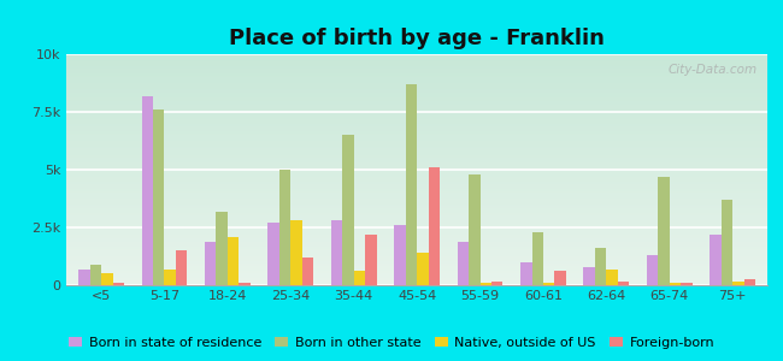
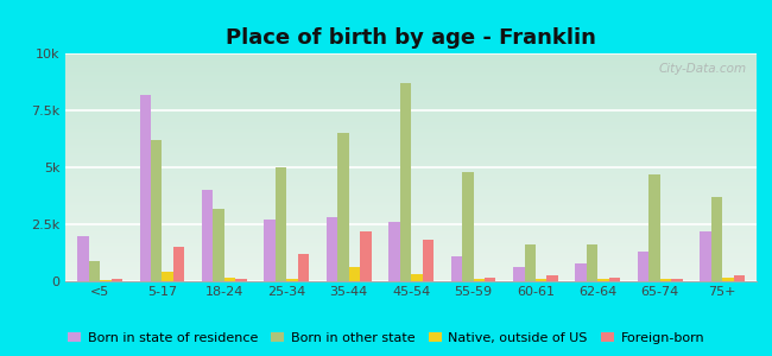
Born in state of residence/<5: 0.7k -> 2.0k
Native, outside of US/<5: 0.5k -> 0.0k
Born in other state/5-17: 7.6k -> 6.2k
Native, outside of US/5-17: 0.7k -> 0.4k
Born in state of residence/18-24: 1.9k -> 4.0k
Native, outside of US/18-24: 2.1k -> 0.2k
Native, outside of US/25-34: 2.8k -> 0.1k
Native, outside of US/45-54: 1.4k -> 0.3k
Foreign-born/45-54: 5.1k -> 1.8k
Born in state of residence/55-59: 1.9k -> 1.1k
Born in state of residence/60-61: 1.0k -> 0.6k
Born in other state/60-61: 2.3k -> 1.6k
Foreign-born/60-61: 0.6k -> 0.3k
Native, outside of US/62-64: 0.7k -> 0.1k
